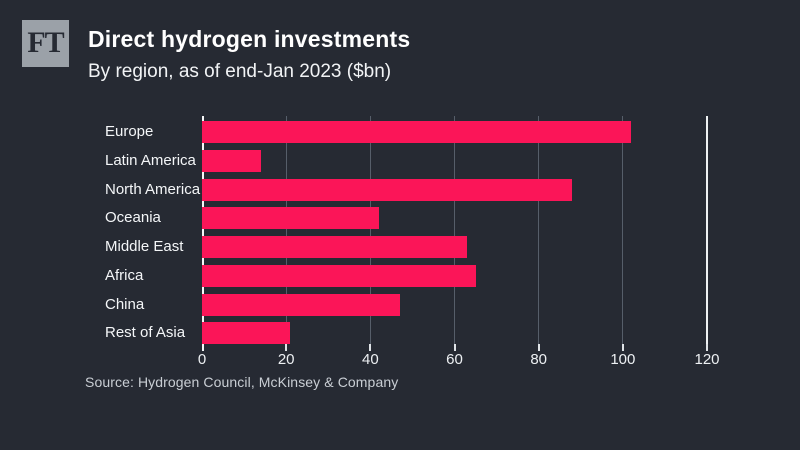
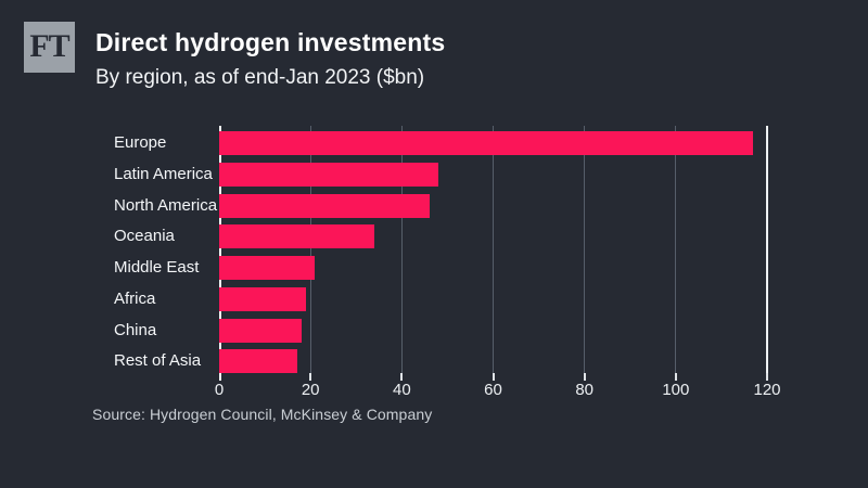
Europe: 102 -> 117
Latin America: 14 -> 48
North America: 88 -> 46
Oceania: 42 -> 34
Middle East: 63 -> 21
Africa: 65 -> 19
China: 47 -> 18
Rest of Asia: 21 -> 17
